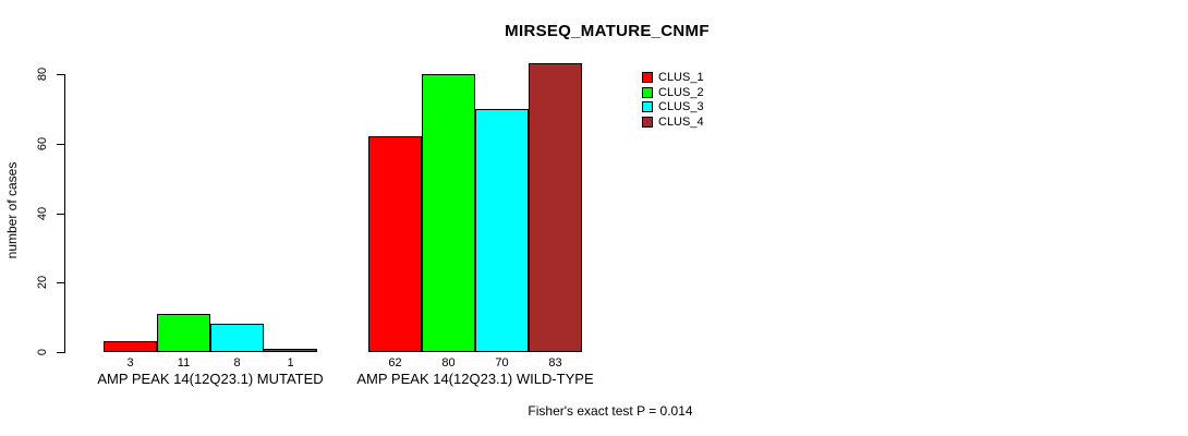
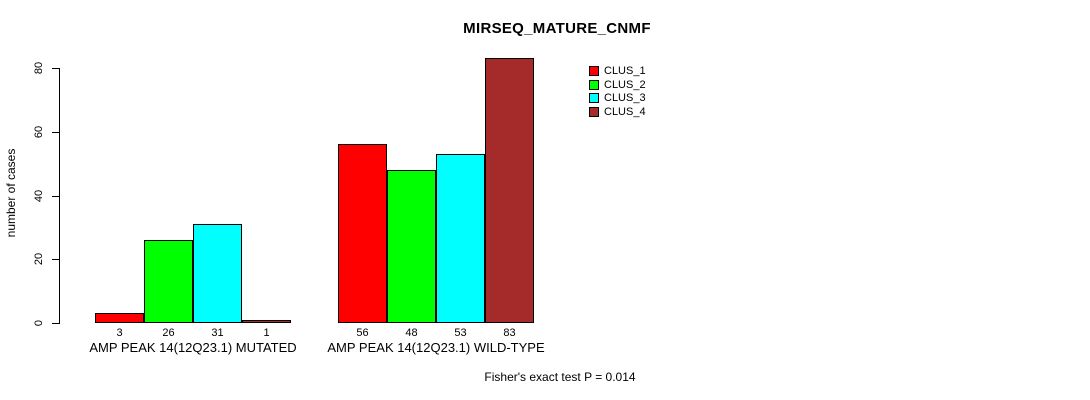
CLUS_2/AMP PEAK 14(12Q23.1) MUTATED: 11 -> 26
CLUS_3/AMP PEAK 14(12Q23.1) MUTATED: 8 -> 31
CLUS_1/AMP PEAK 14(12Q23.1) WILD-TYPE: 62 -> 56
CLUS_2/AMP PEAK 14(12Q23.1) WILD-TYPE: 80 -> 48
CLUS_3/AMP PEAK 14(12Q23.1) WILD-TYPE: 70 -> 53
